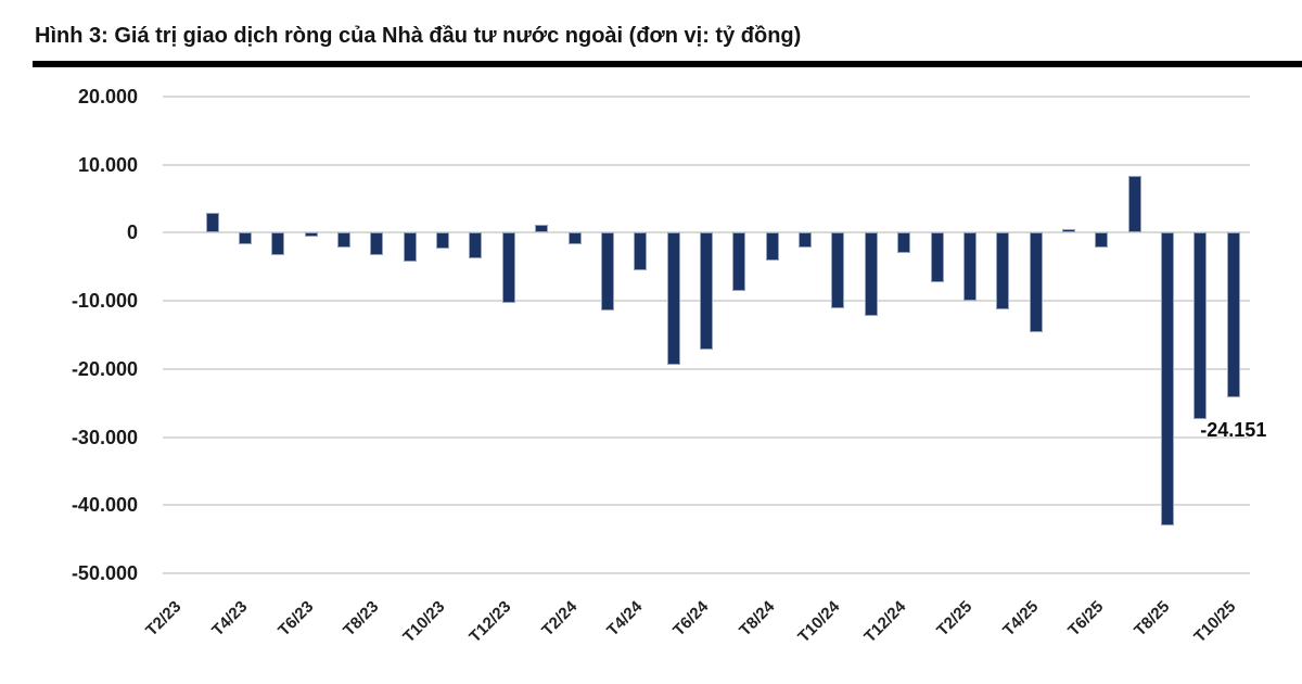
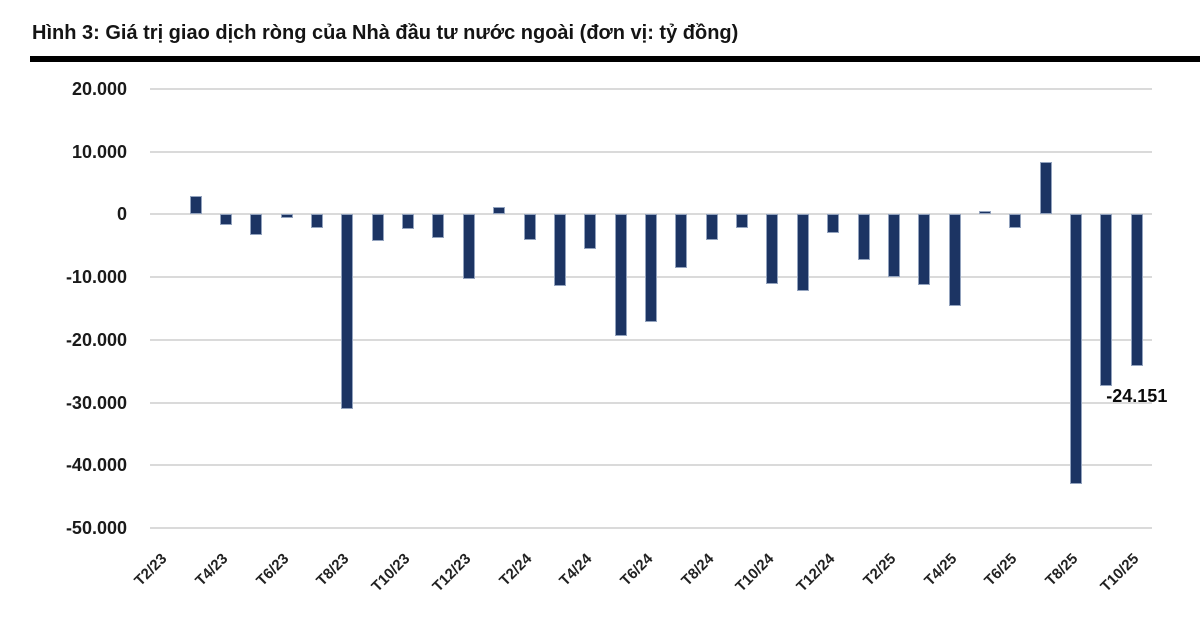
T8/23: -3000 -> -31000
T2/24: -2000 -> -4000
